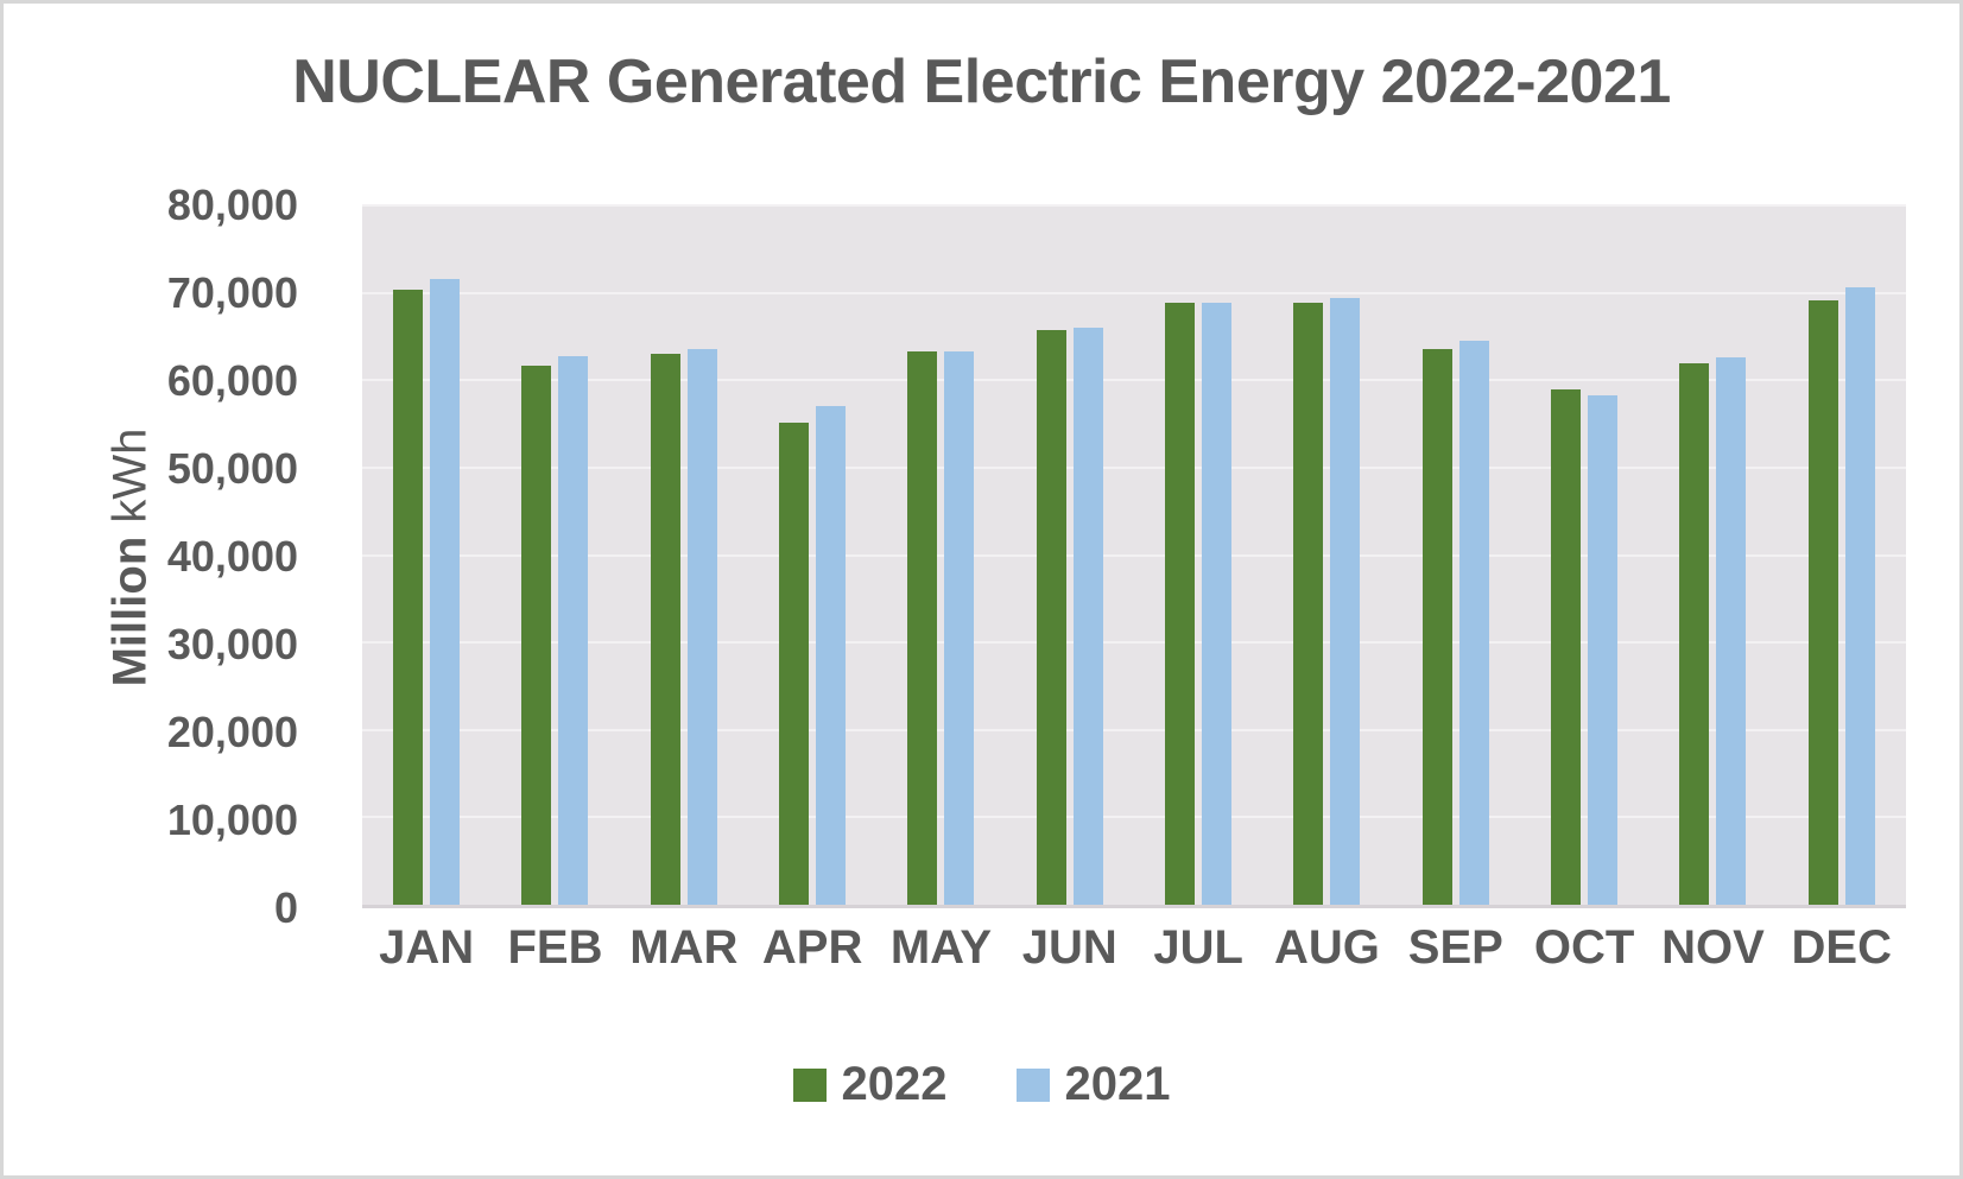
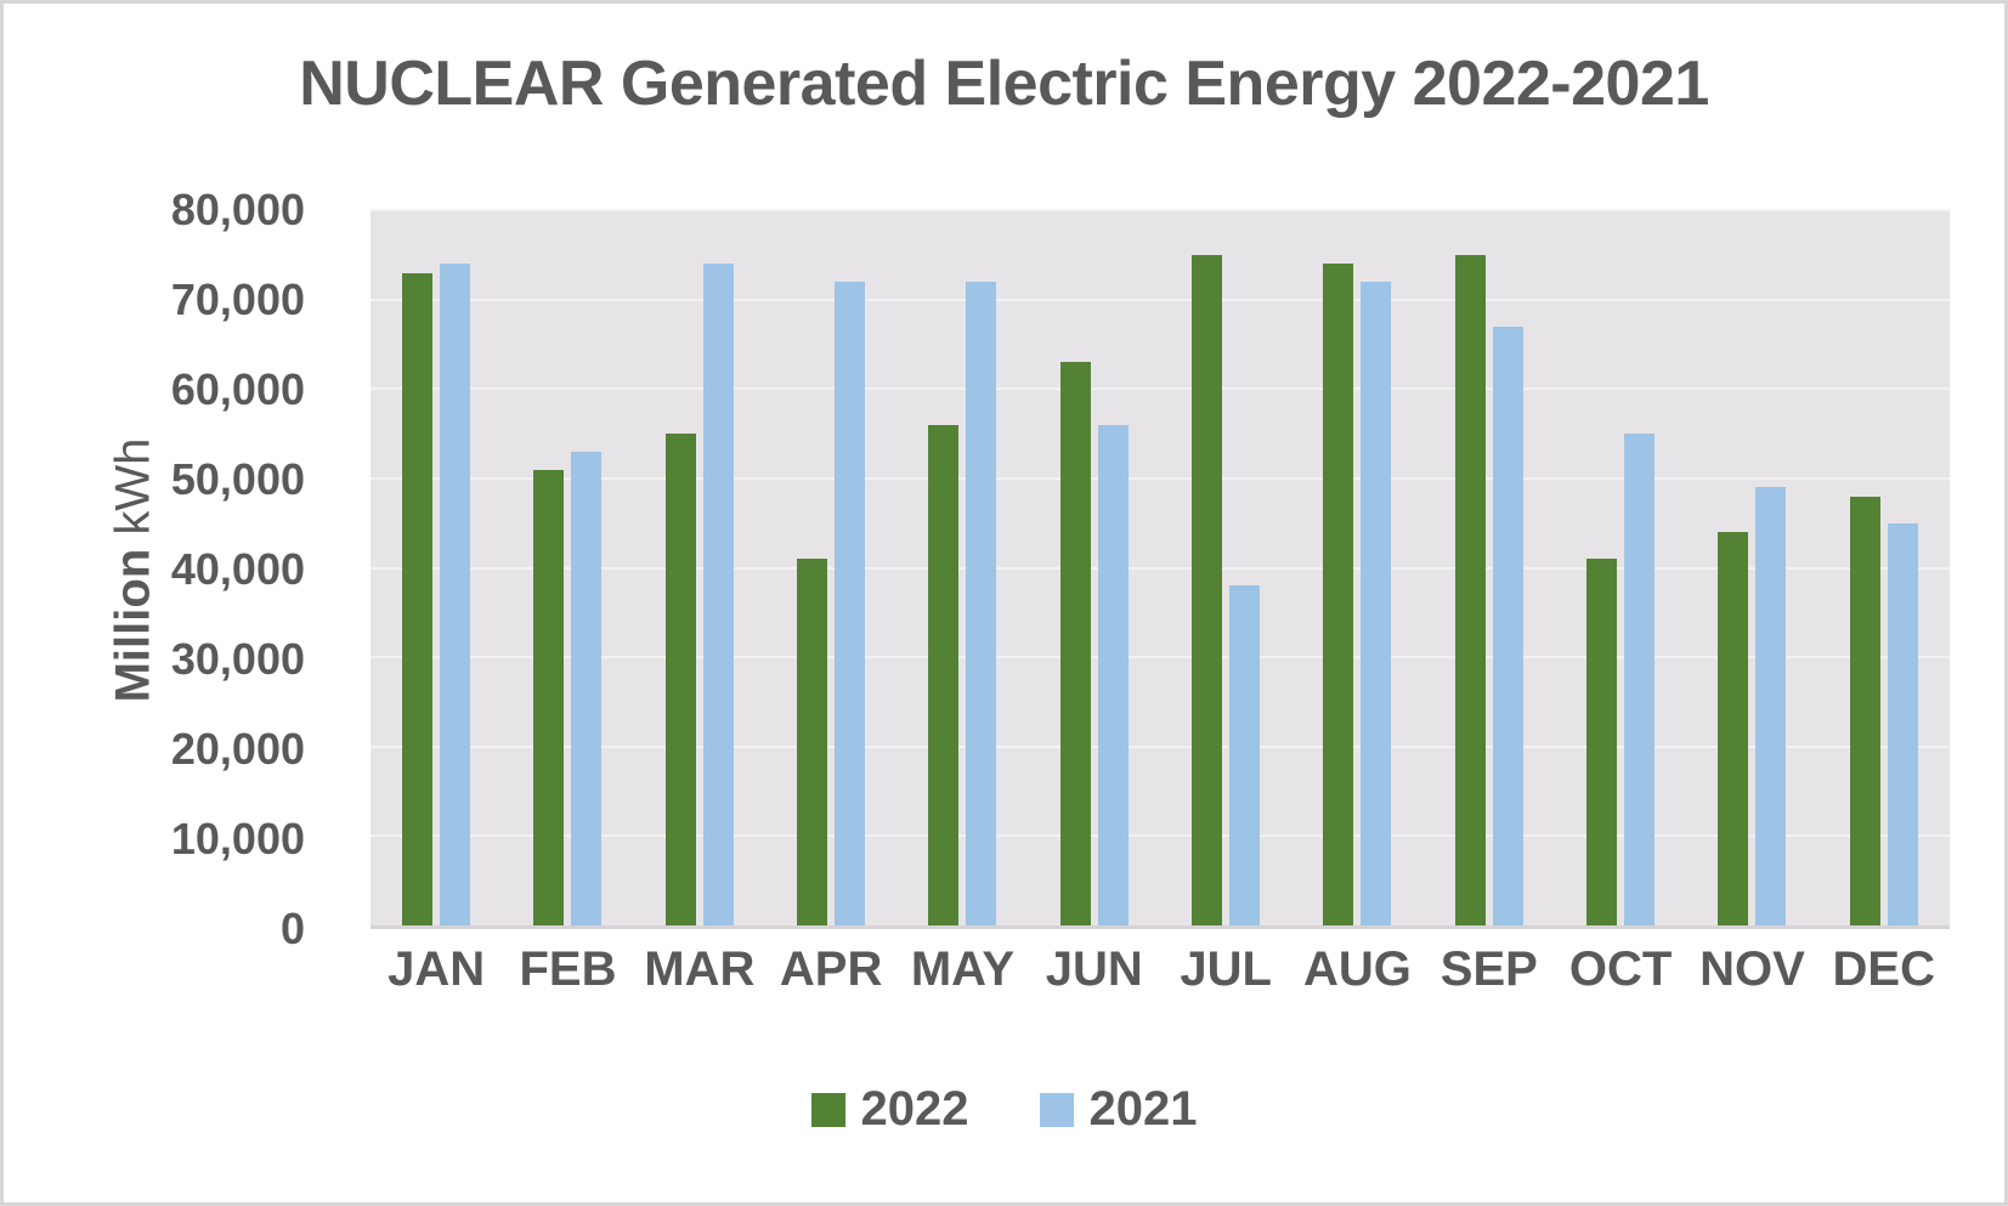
2022/JAN: 70000 -> 73000
2021/JAN: 72000 -> 74000
2022/FEB: 62000 -> 51000
2021/FEB: 63000 -> 53000
2022/MAR: 63000 -> 55000
2021/MAR: 64000 -> 74000
2022/APR: 55000 -> 41000
2021/APR: 57000 -> 72000
2022/MAY: 63000 -> 56000
2021/MAY: 63000 -> 72000
2022/JUN: 66000 -> 63000
2021/JUN: 66000 -> 56000
2022/JUL: 69000 -> 75000
2021/JUL: 69000 -> 38000
2022/AUG: 69000 -> 74000
2021/AUG: 69000 -> 72000
2022/SEP: 64000 -> 75000
2021/SEP: 64000 -> 67000
2022/OCT: 59000 -> 41000
2021/OCT: 58000 -> 55000
2022/NOV: 62000 -> 44000
2021/NOV: 63000 -> 49000
2022/DEC: 69000 -> 48000
2021/DEC: 71000 -> 45000
